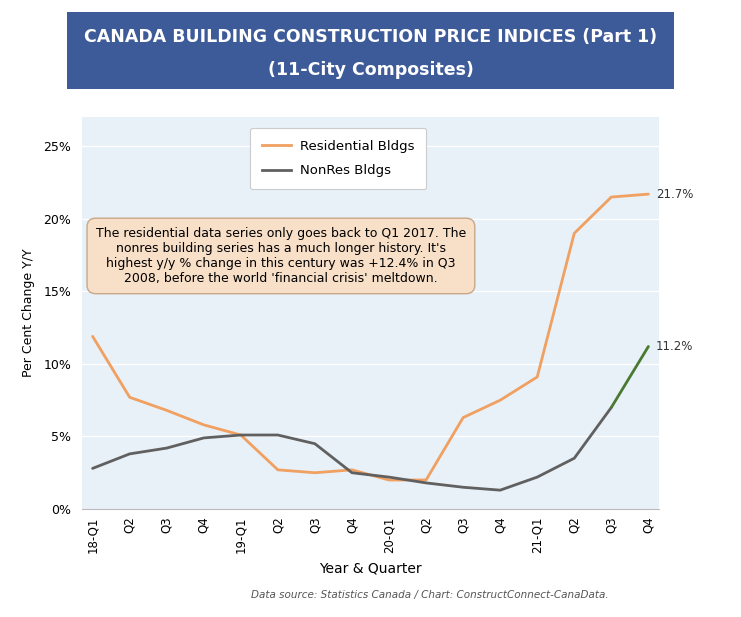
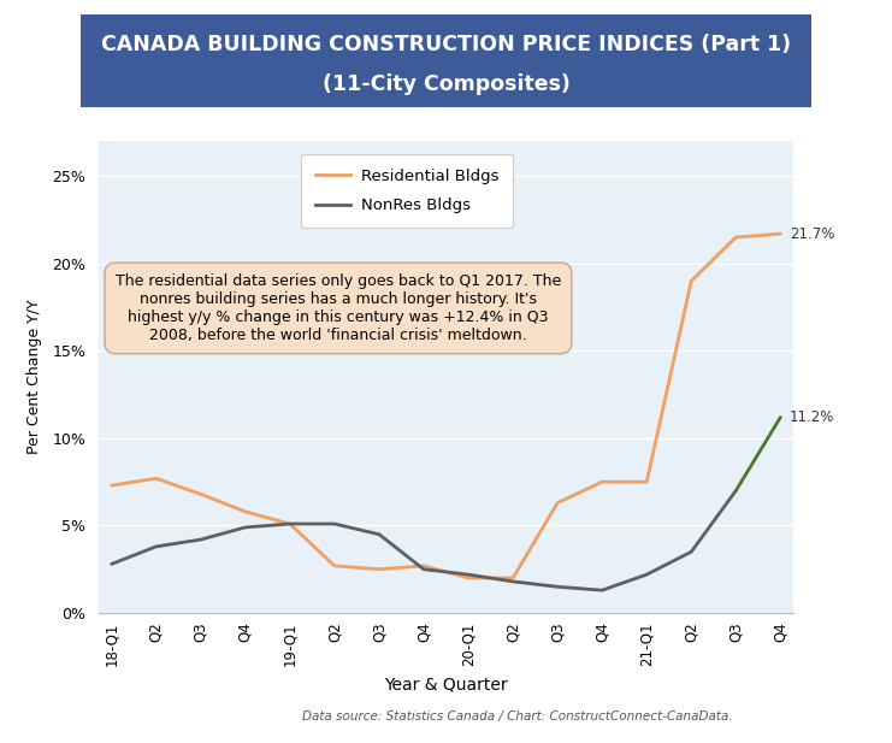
Residential Bldgs/18-Q1: 11.9% -> 7.3%
Residential Bldgs/21-Q1: 9.1% -> 7.5%
